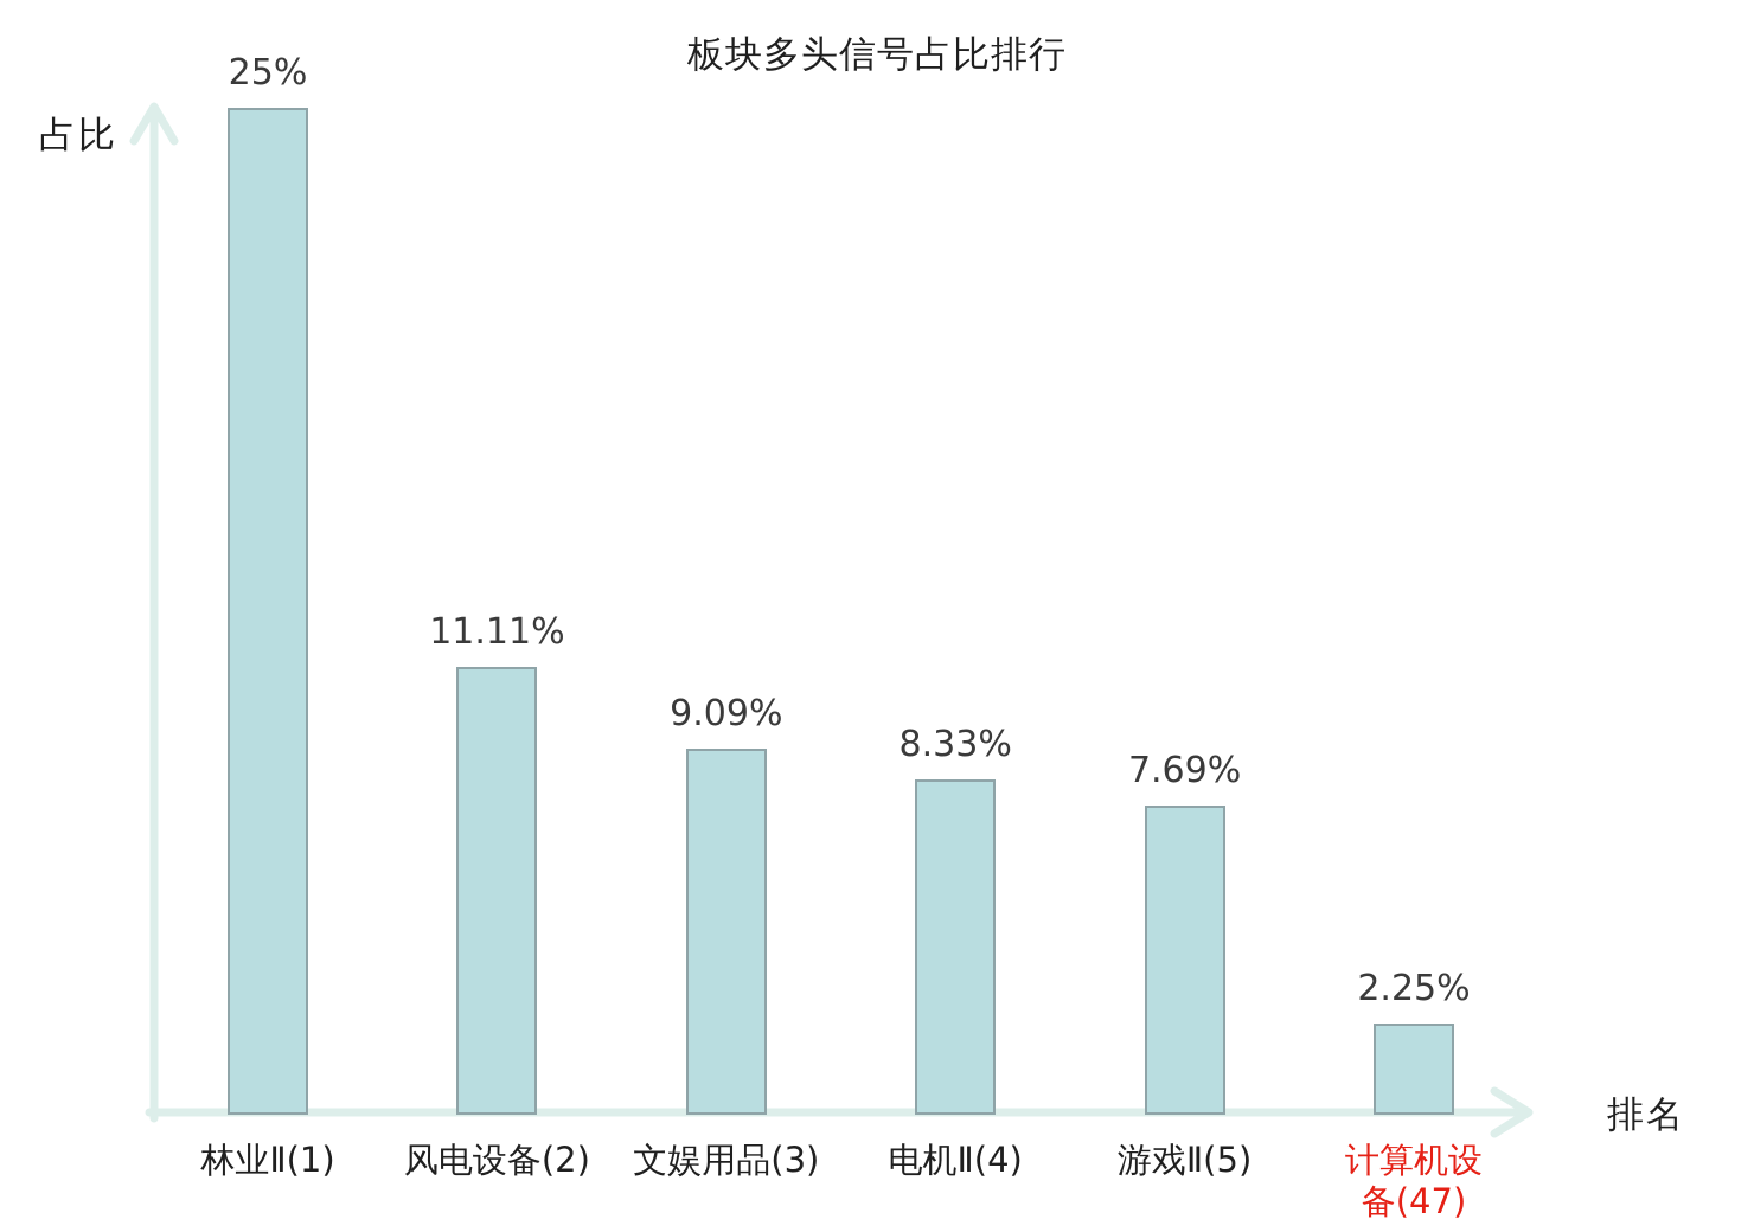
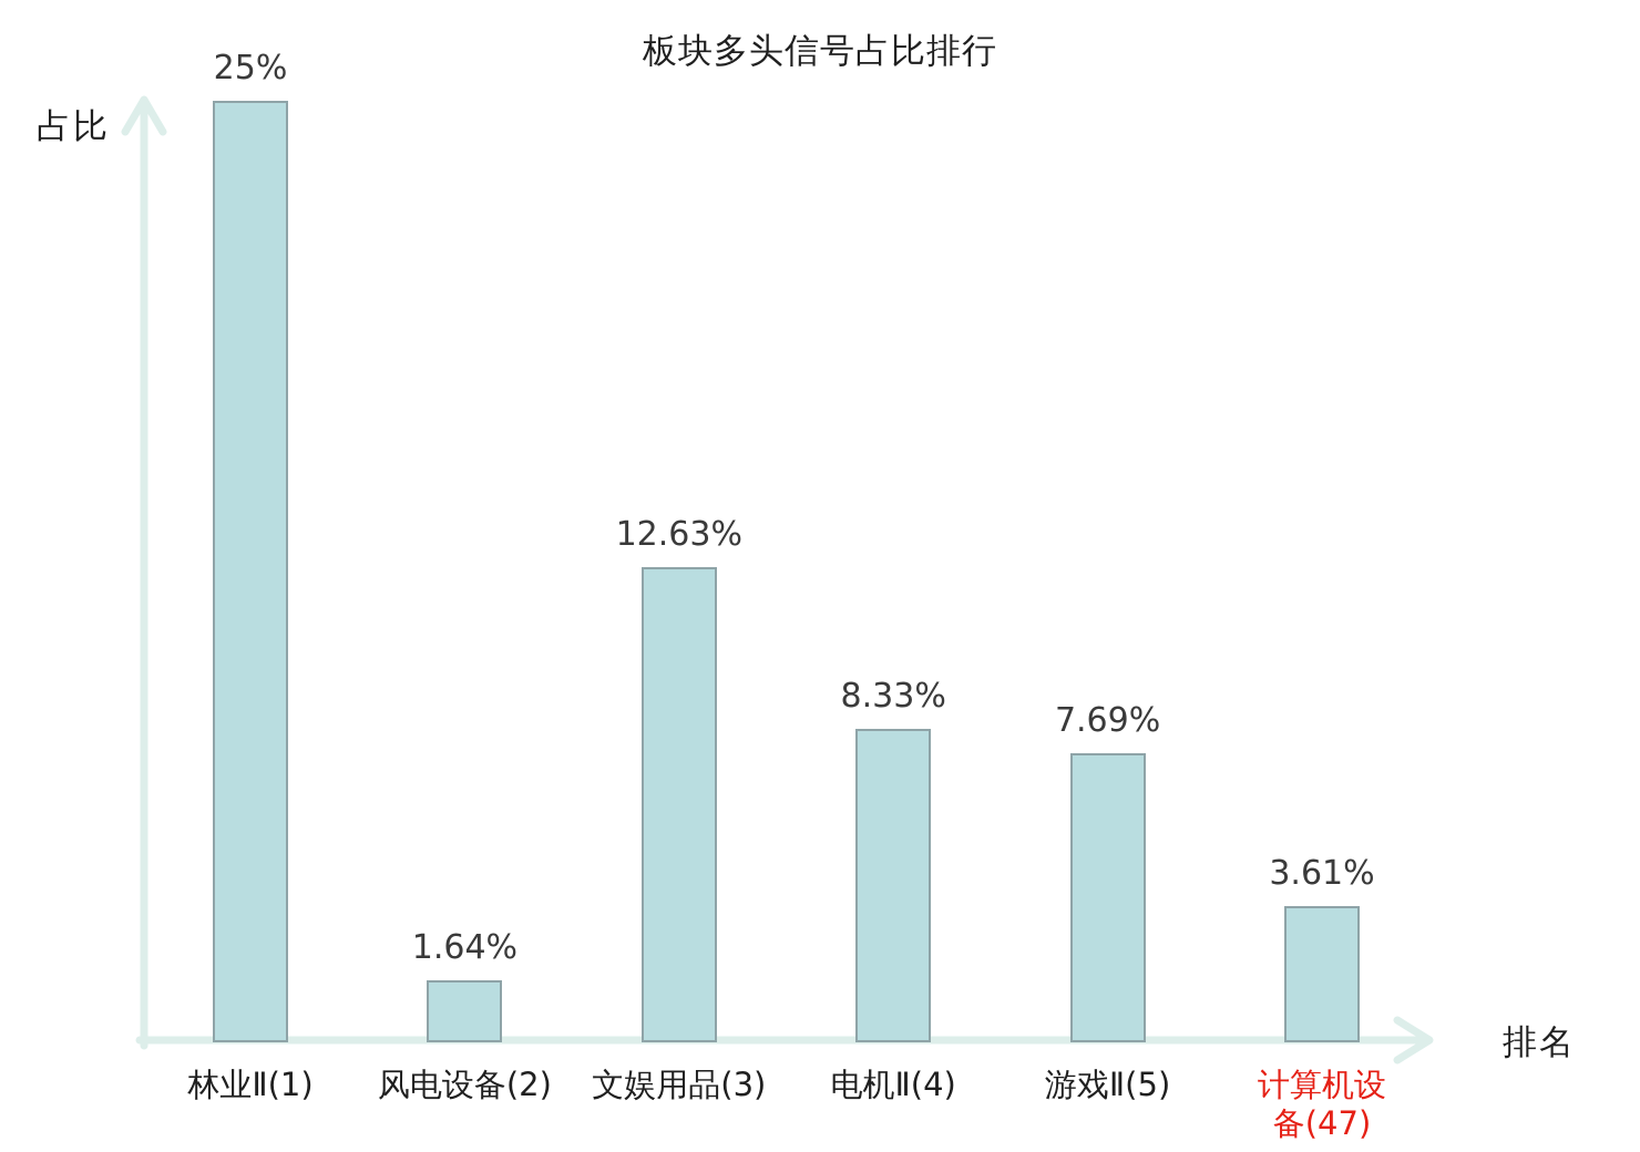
风电设备(2): 11.11% -> 1.64%
文娱用品(3): 9.09% -> 12.63%
计算机设备(47): 2.25% -> 3.61%
